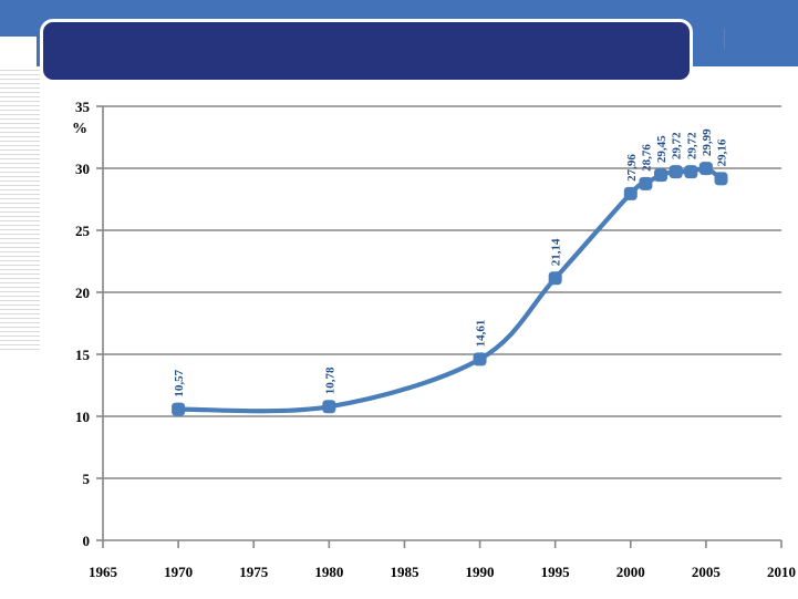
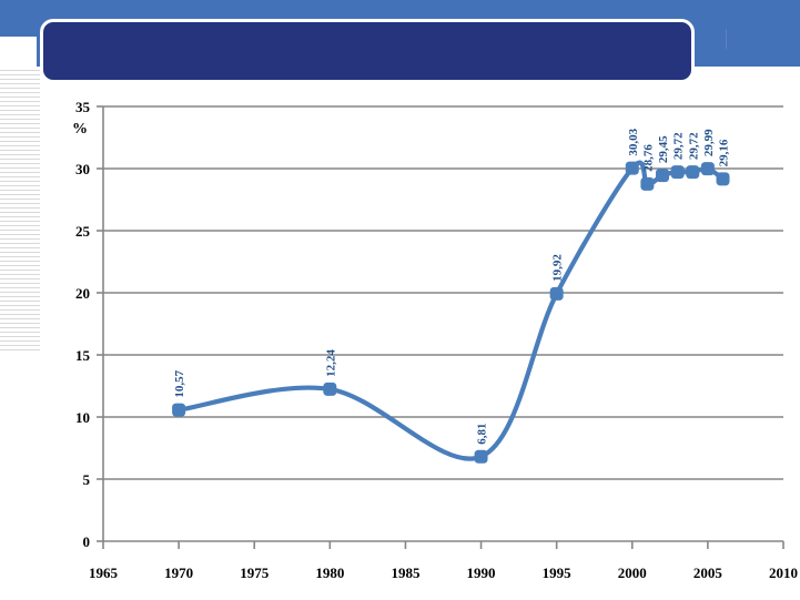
1980: 10,78 -> 12,24
1990: 14,61 -> 6,81
1995: 21,14 -> 19,92
2000: 27,96 -> 30,03
